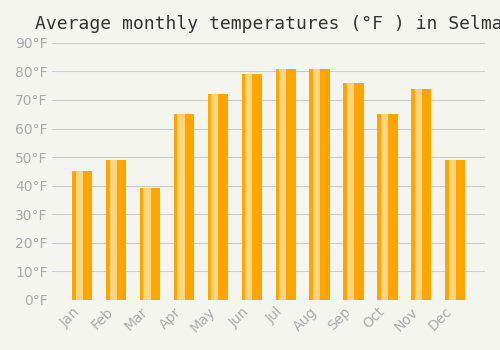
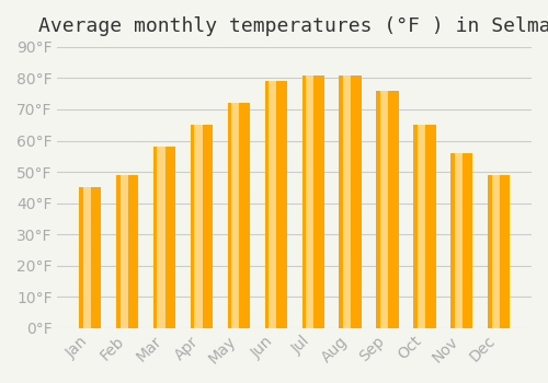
Mar: 39°F -> 58°F
Nov: 74°F -> 56°F
